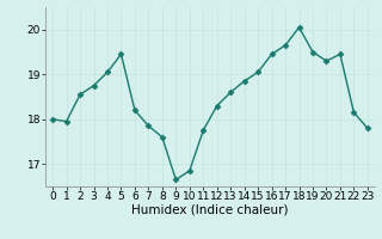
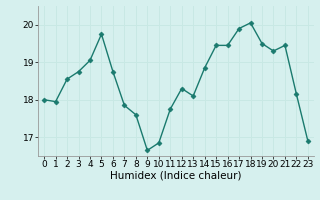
5: 19.45 -> 19.75
6: 18.20 -> 18.75
13: 18.60 -> 18.10
15: 19.05 -> 19.45
17: 19.65 -> 19.90
23: 17.80 -> 16.90
